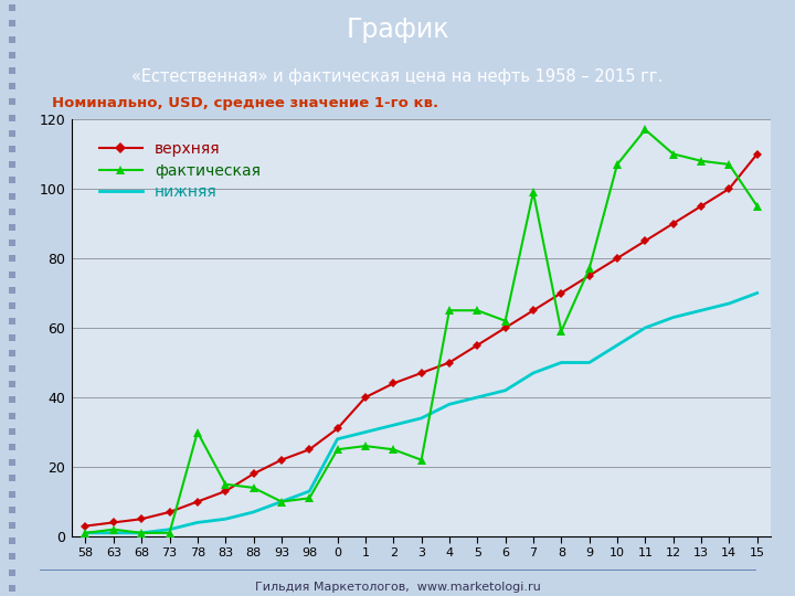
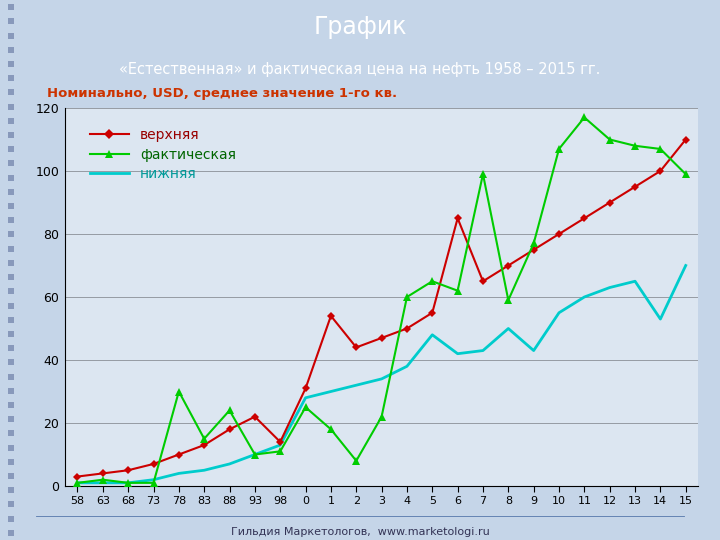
фактическая/88: 14 -> 24
верхняя/98: 25 -> 14
верхняя/1: 40 -> 54
фактическая/1: 26 -> 18
фактическая/2: 25 -> 8
фактическая/4: 65 -> 60
нижняя/5: 40 -> 48
верхняя/6: 60 -> 85
нижняя/7: 47 -> 43
нижняя/9: 50 -> 43
нижняя/14: 67 -> 53
фактическая/15: 95 -> 99
